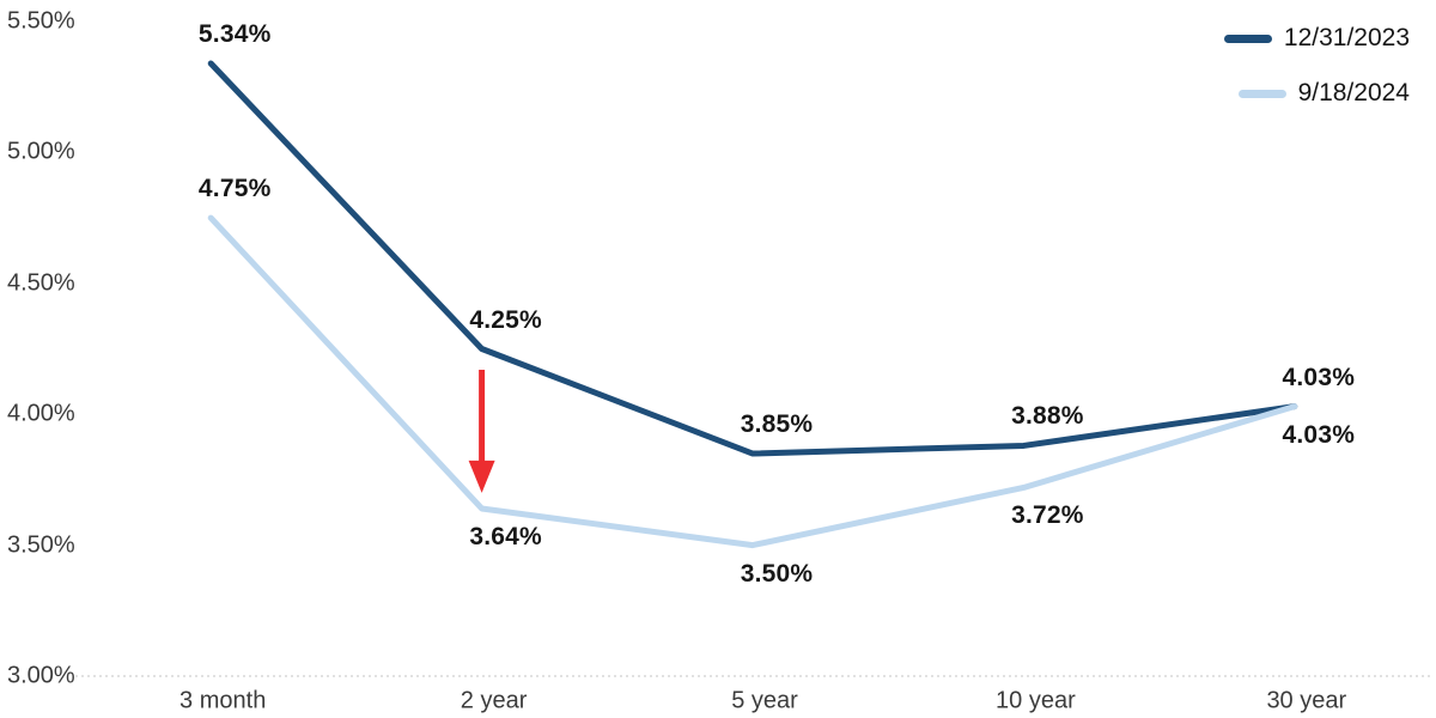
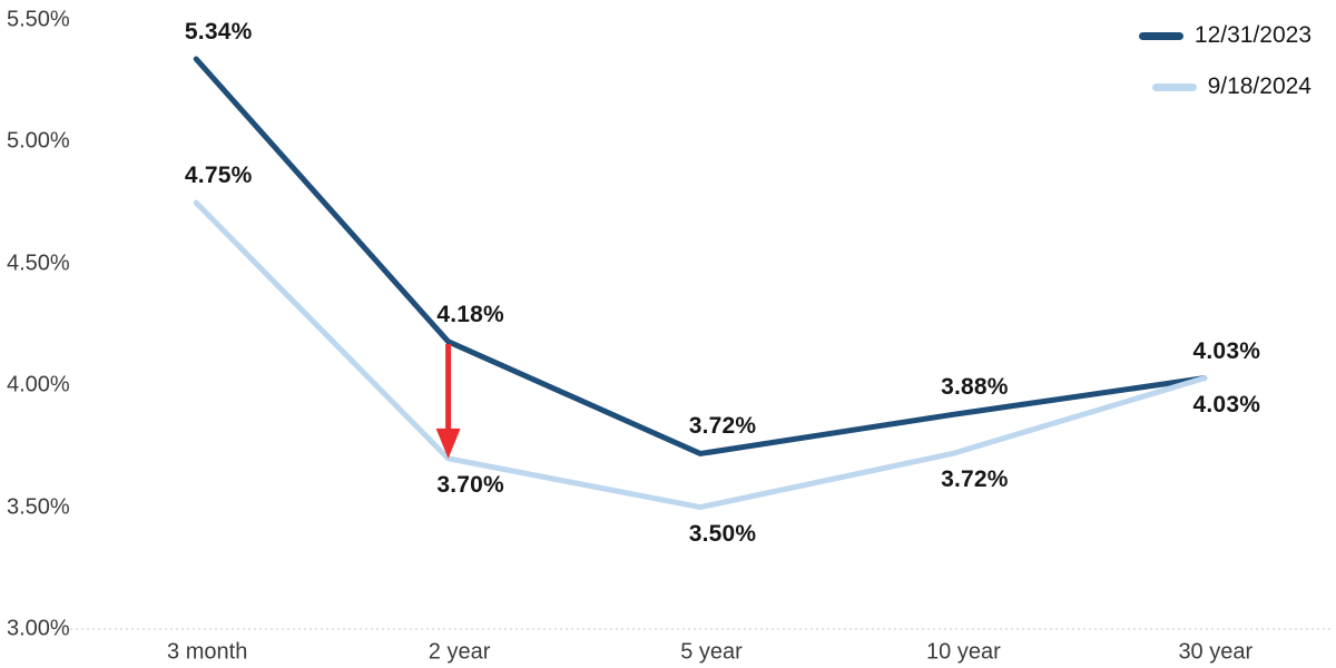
12/31/2023/2 year: 4.25% -> 4.18%
9/18/2024/2 year: 3.64% -> 3.70%
12/31/2023/5 year: 3.85% -> 3.72%
